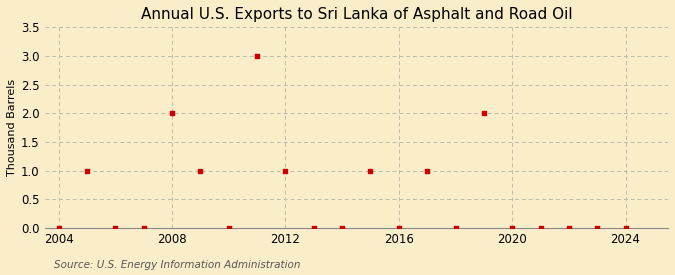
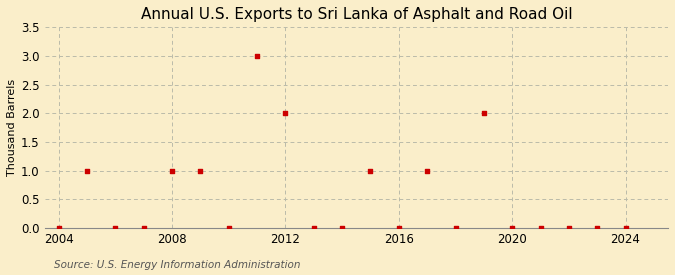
2008: 2 -> 1
2012: 1 -> 2
